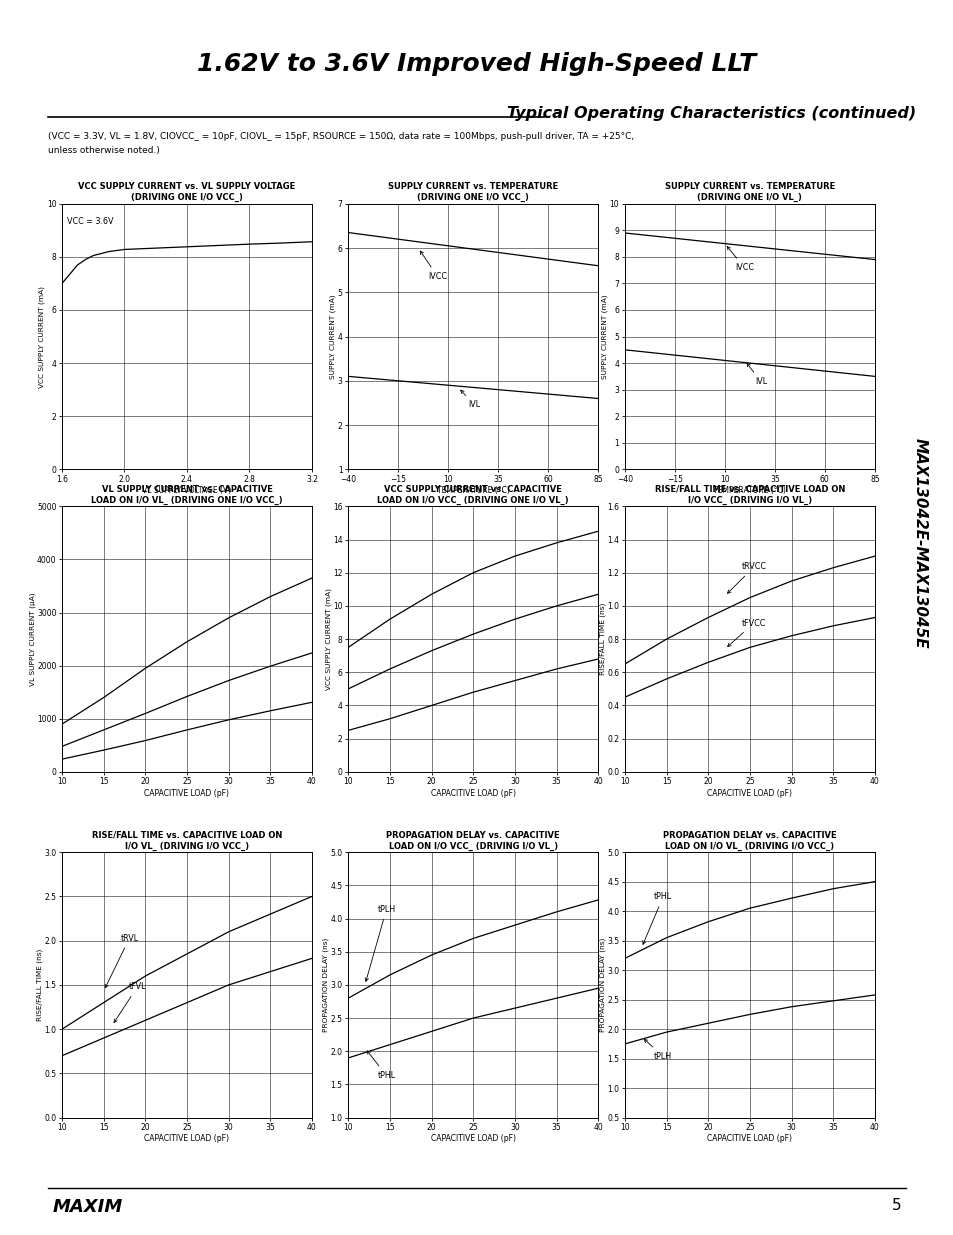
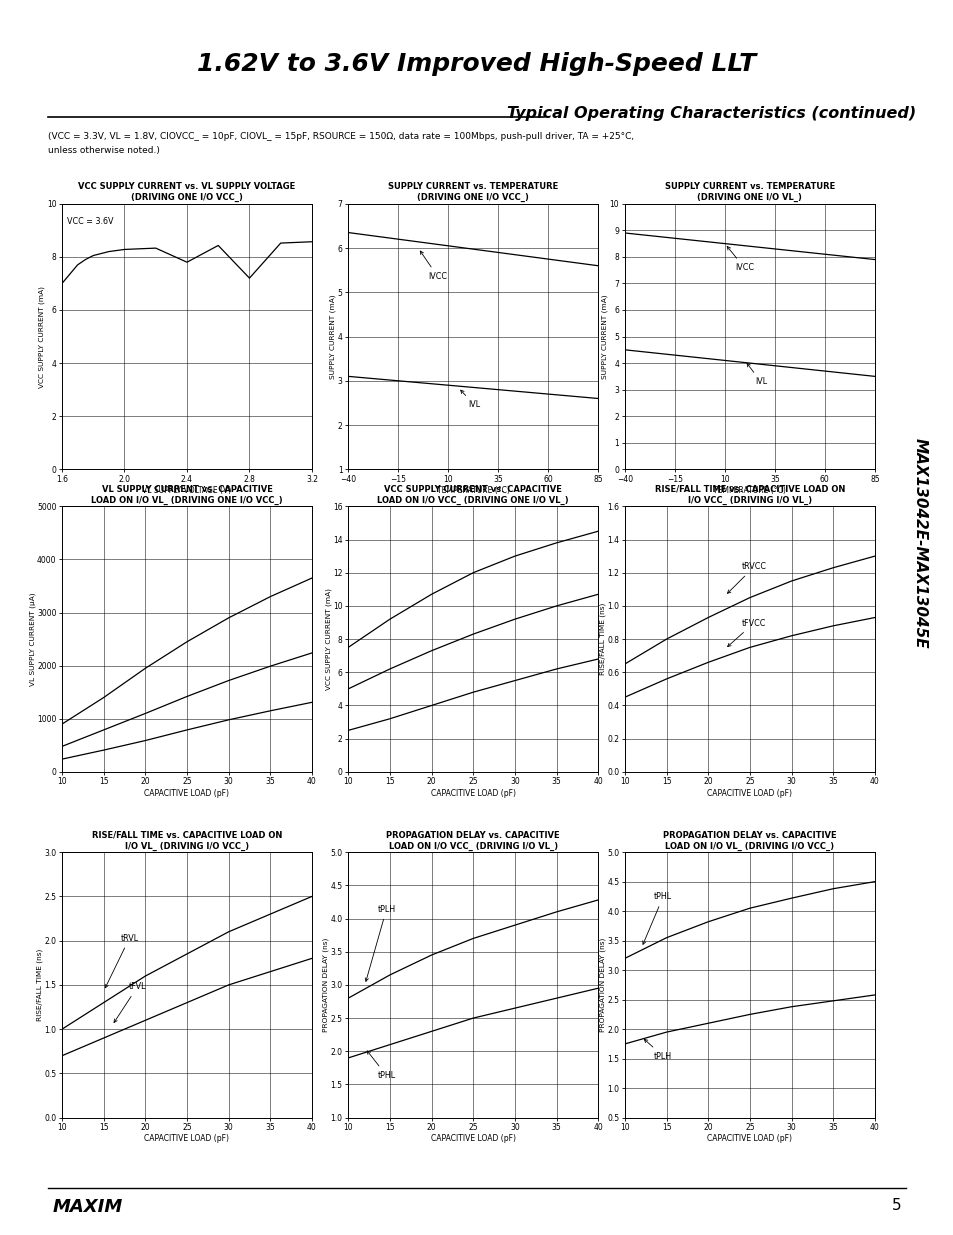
2.4: 8.38 -> 7.80
2.8: 8.48 -> 7.20
